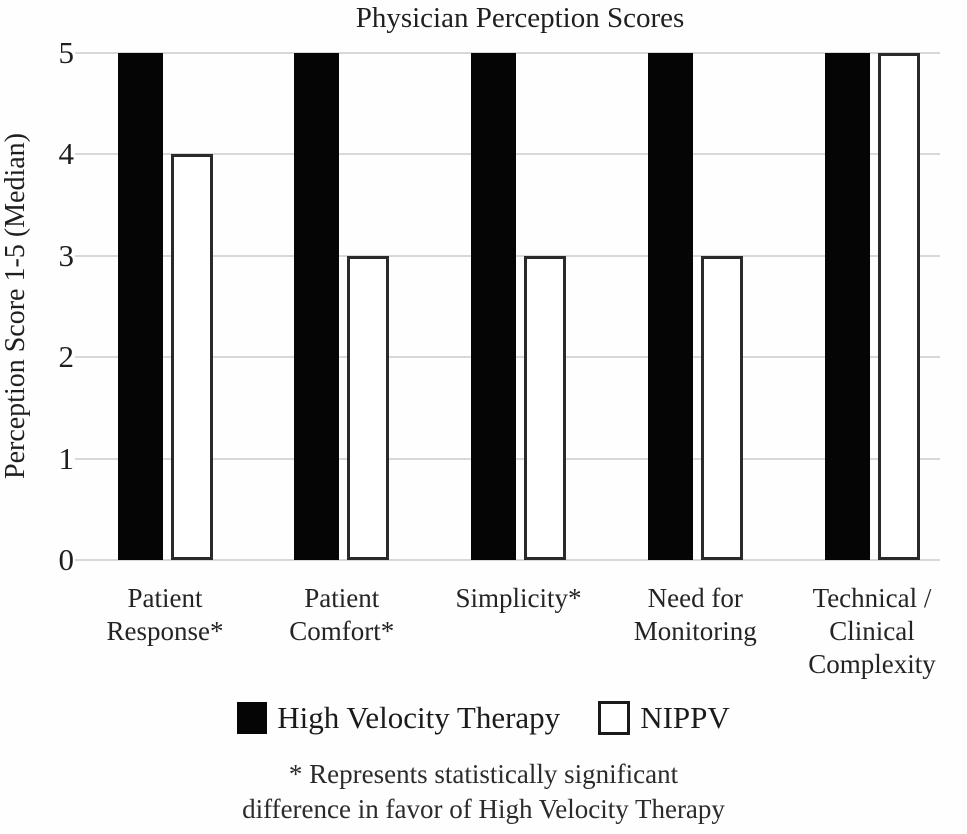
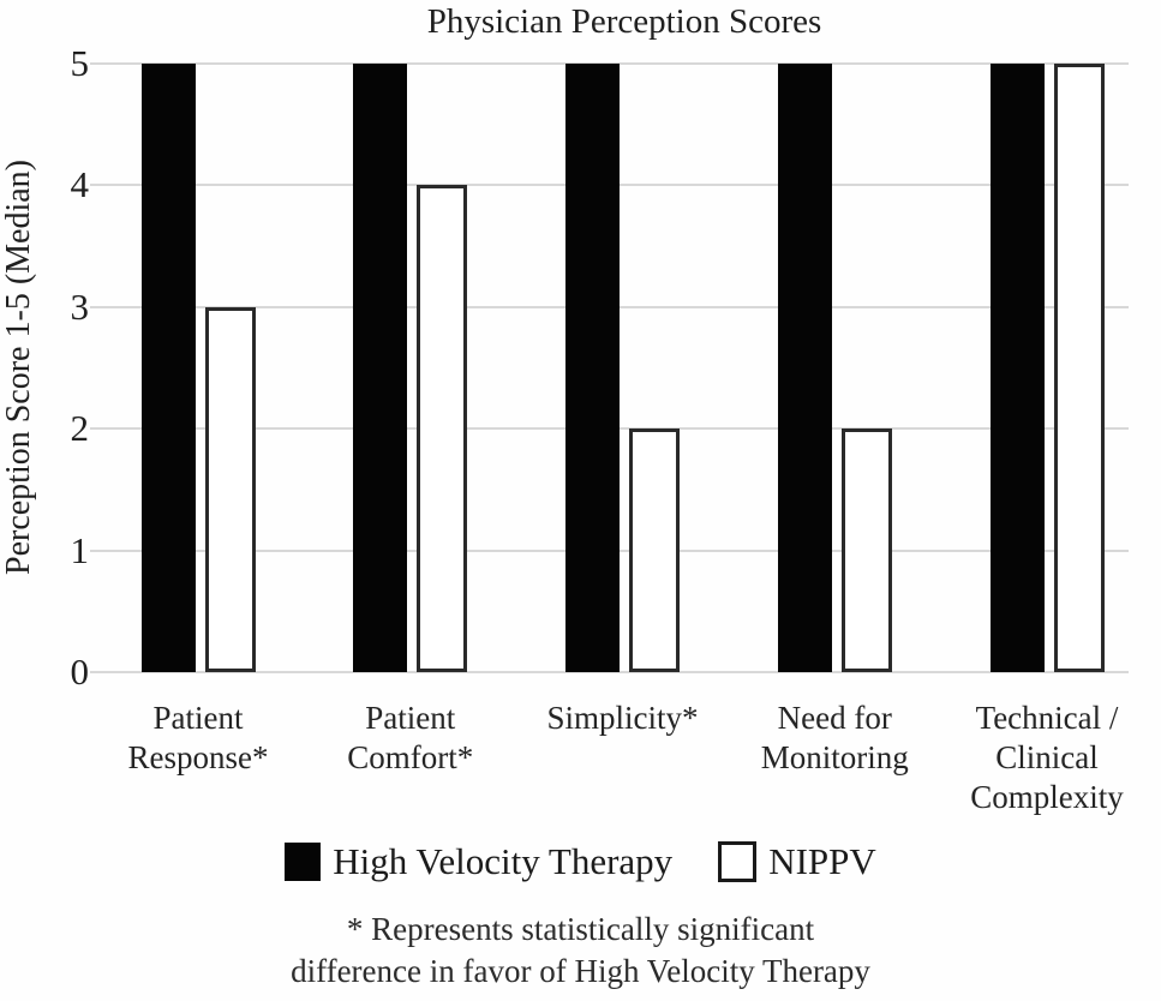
NIPPV/Patient Response*: 4 -> 3
NIPPV/Patient Comfort*: 3 -> 4
NIPPV/Simplicity*: 3 -> 2
NIPPV/Need for Monitoring: 3 -> 2
